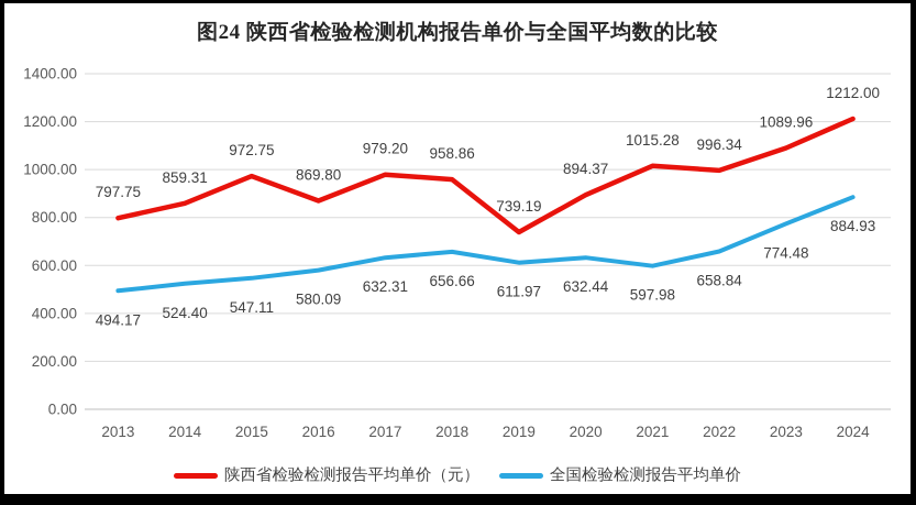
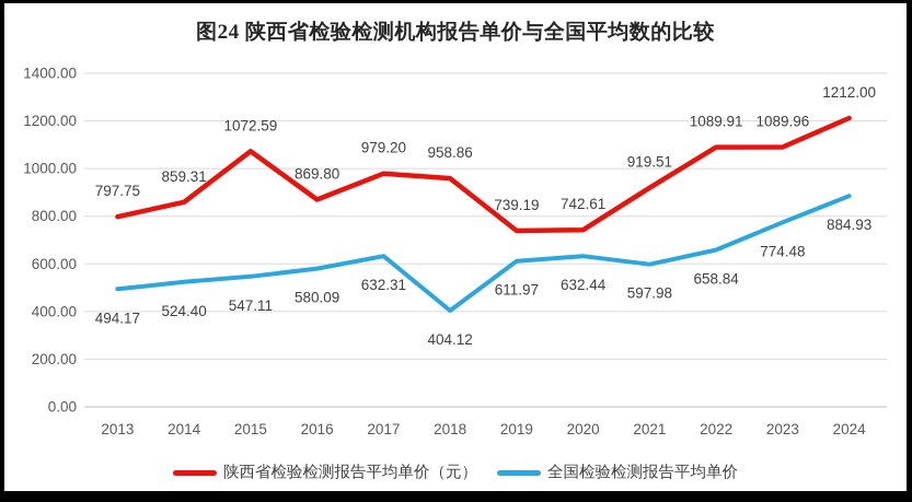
陕西省检验检测报告平均单价（元）/2015: 972.75 -> 1072.59
全国检验检测报告平均单价/2018: 656.66 -> 404.12
陕西省检验检测报告平均单价（元）/2020: 894.37 -> 742.61
陕西省检验检测报告平均单价（元）/2021: 1015.28 -> 919.51
陕西省检验检测报告平均单价（元）/2022: 996.34 -> 1089.91
